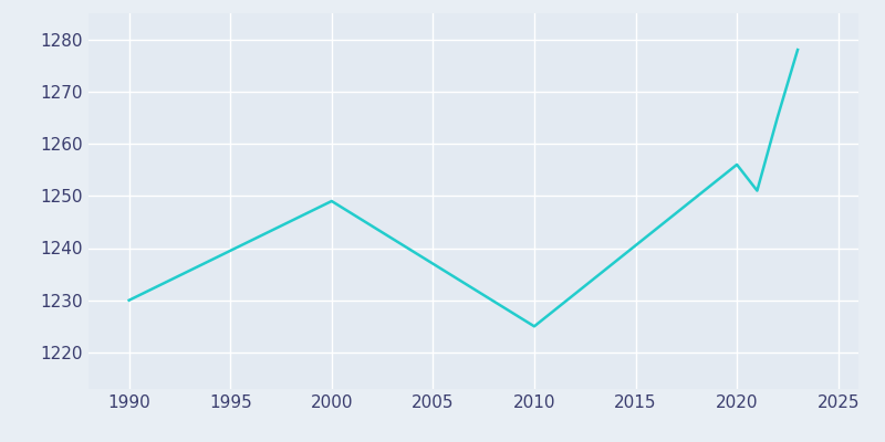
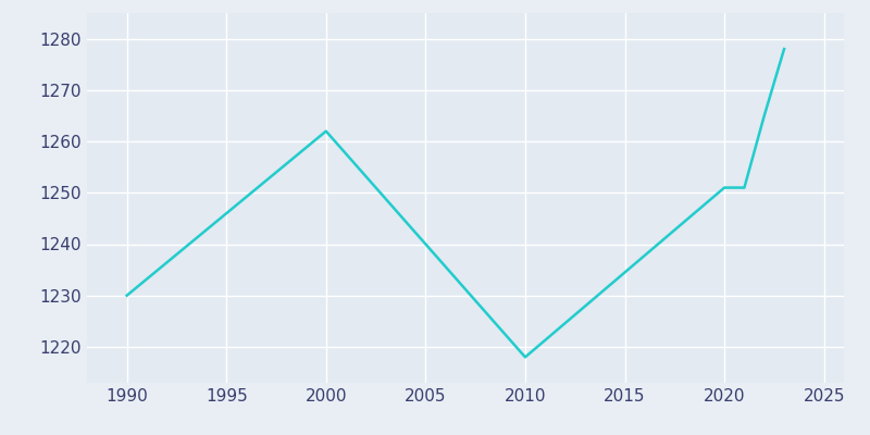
2000: 1249 -> 1262
2010: 1225 -> 1218
2020: 1256 -> 1251
